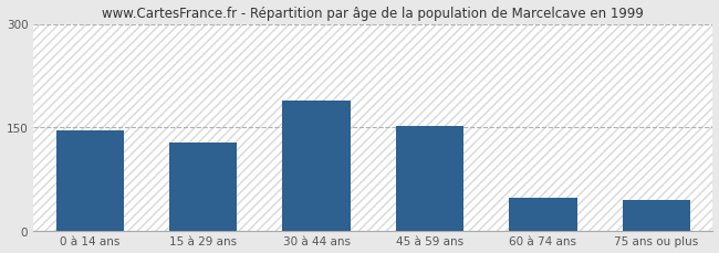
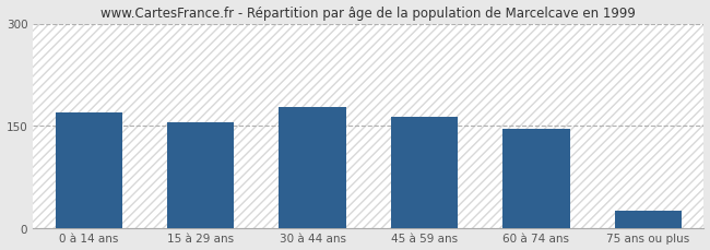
0 à 14 ans: 146 -> 170
15 à 29 ans: 128 -> 155
30 à 44 ans: 188 -> 178
45 à 59 ans: 152 -> 163
60 à 74 ans: 48 -> 145
75 ans ou plus: 44 -> 25
